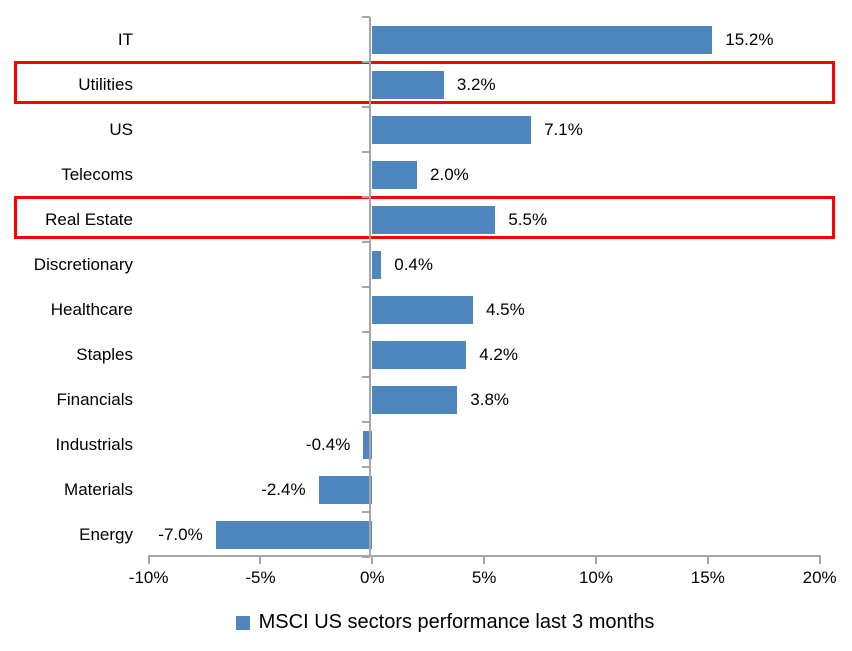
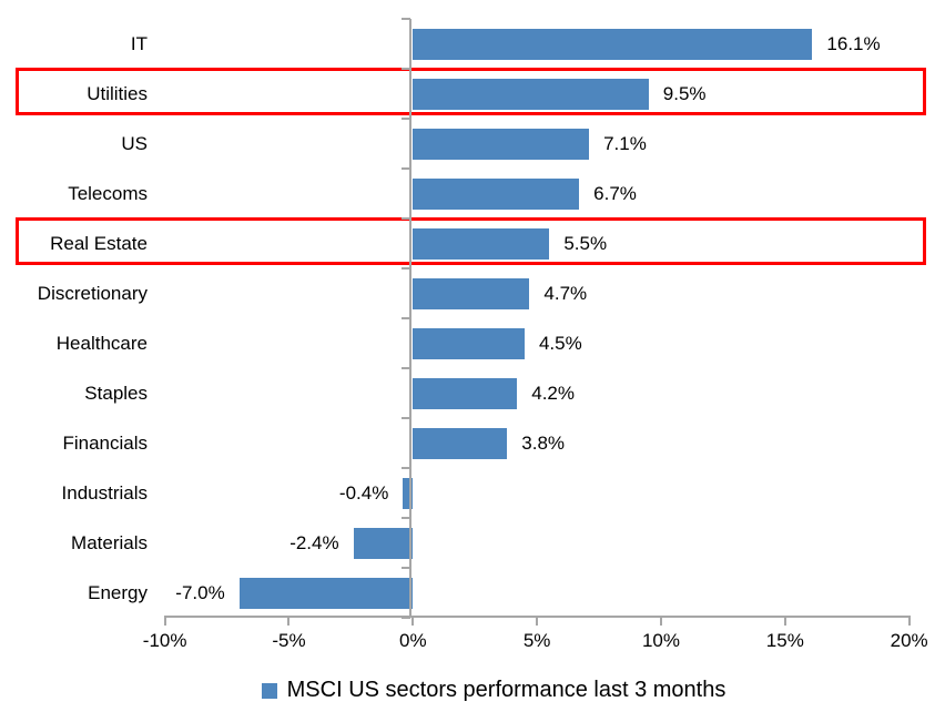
IT: 15.2% -> 16.1%
Utilities: 3.2% -> 9.5%
Telecoms: 2.0% -> 6.7%
Discretionary: 0.4% -> 4.7%
